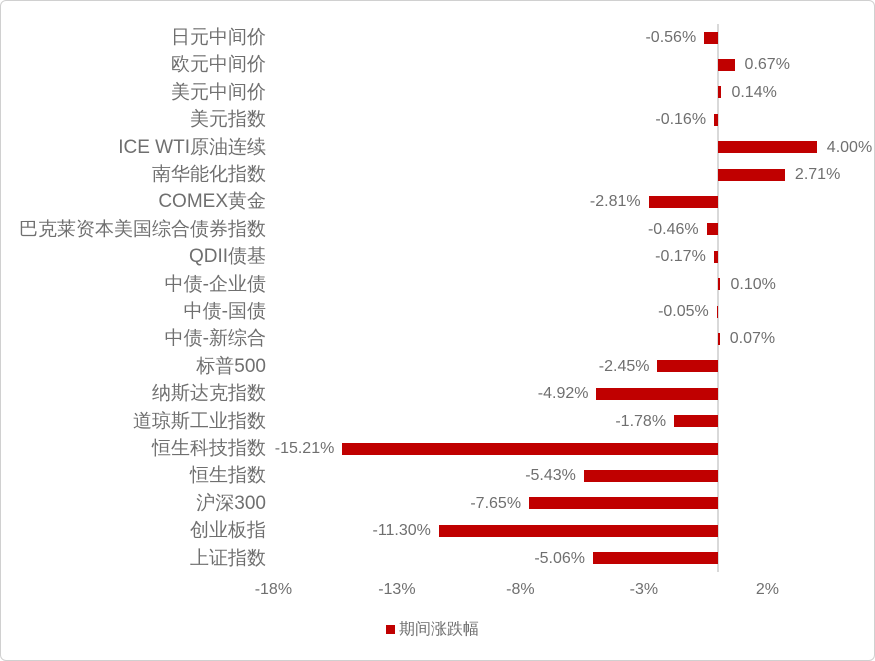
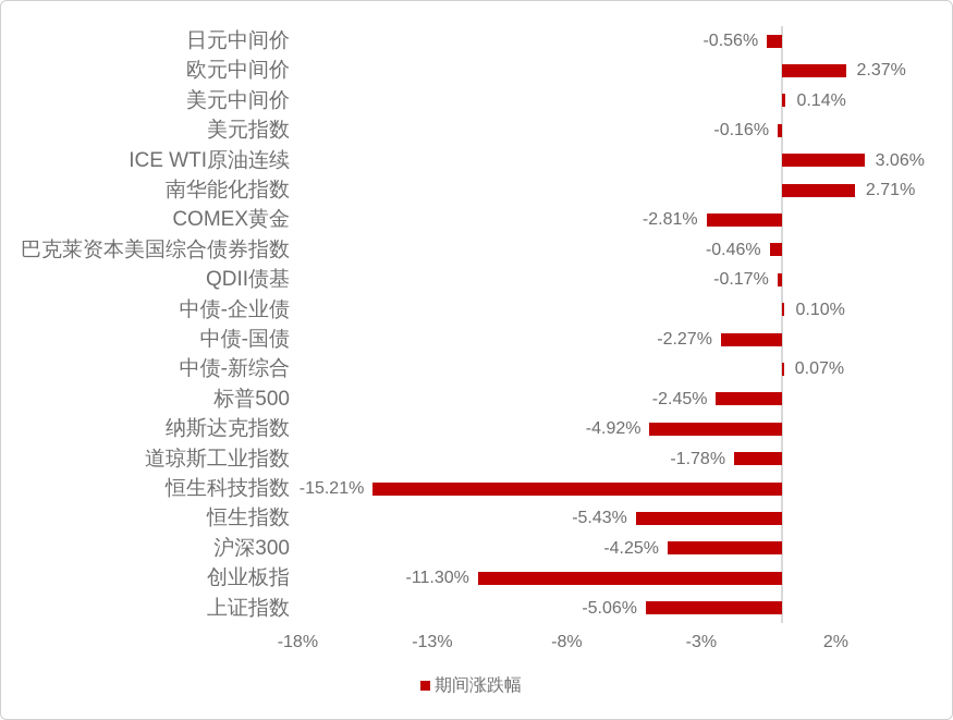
欧元中间价: 0.67% -> 2.37%
ICE WTI原油连续: 4.00% -> 3.06%
中债-国债: -0.05% -> -2.27%
沪深300: -7.65% -> -4.25%
